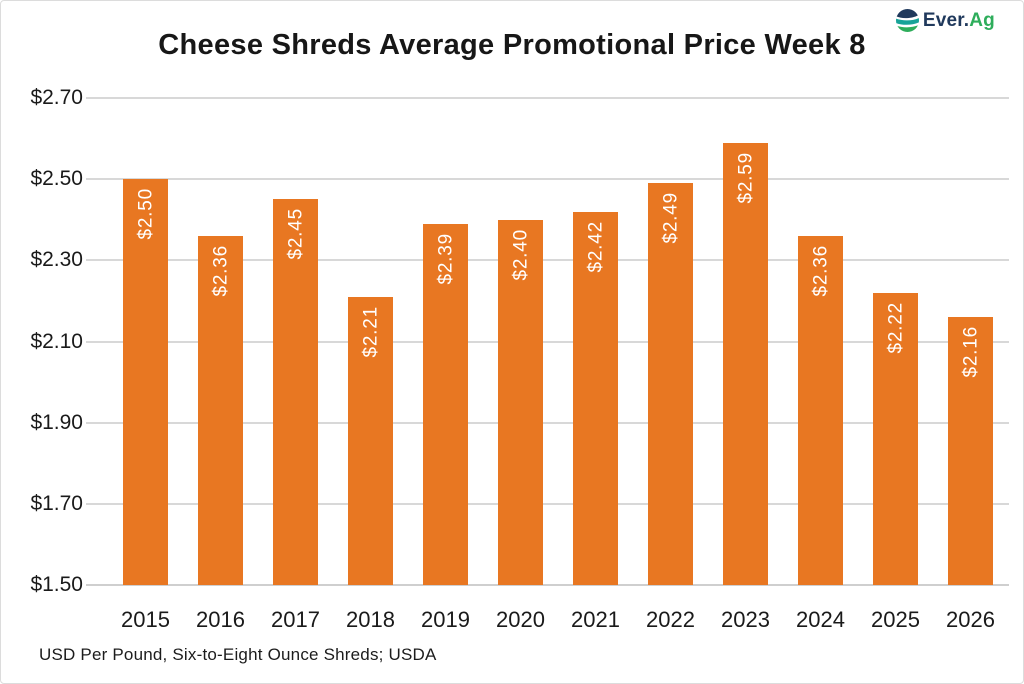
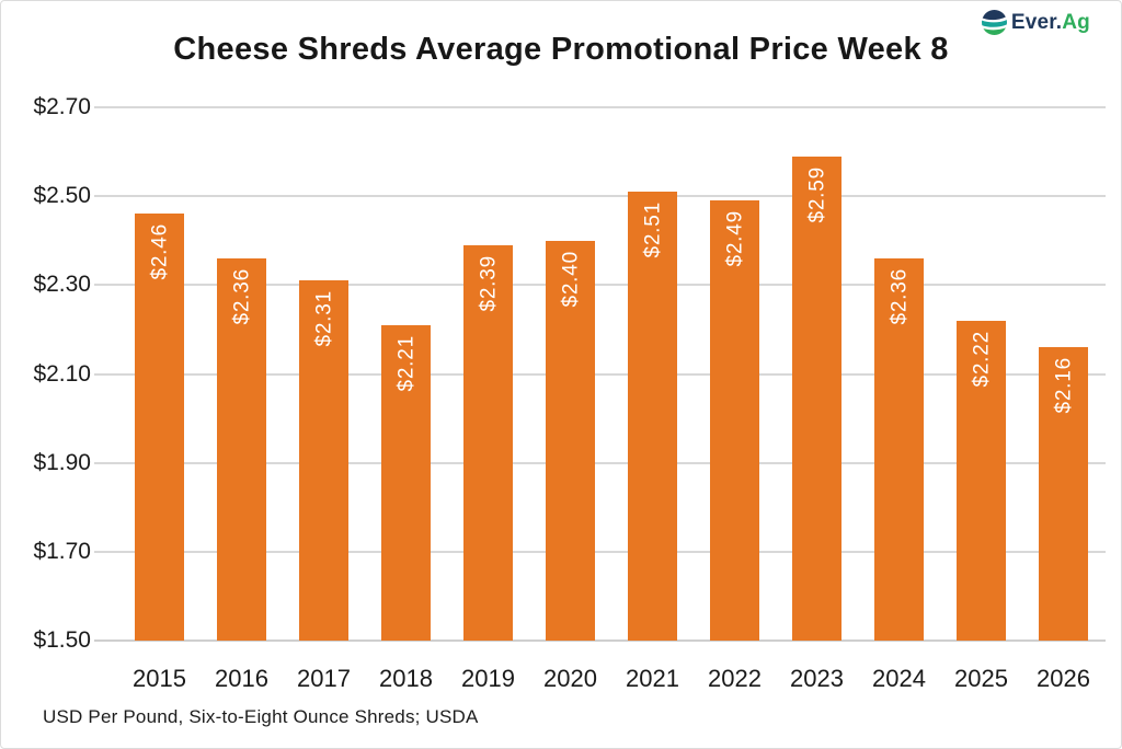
2015: $2.50 -> $2.46
2017: $2.45 -> $2.31
2021: $2.42 -> $2.51
